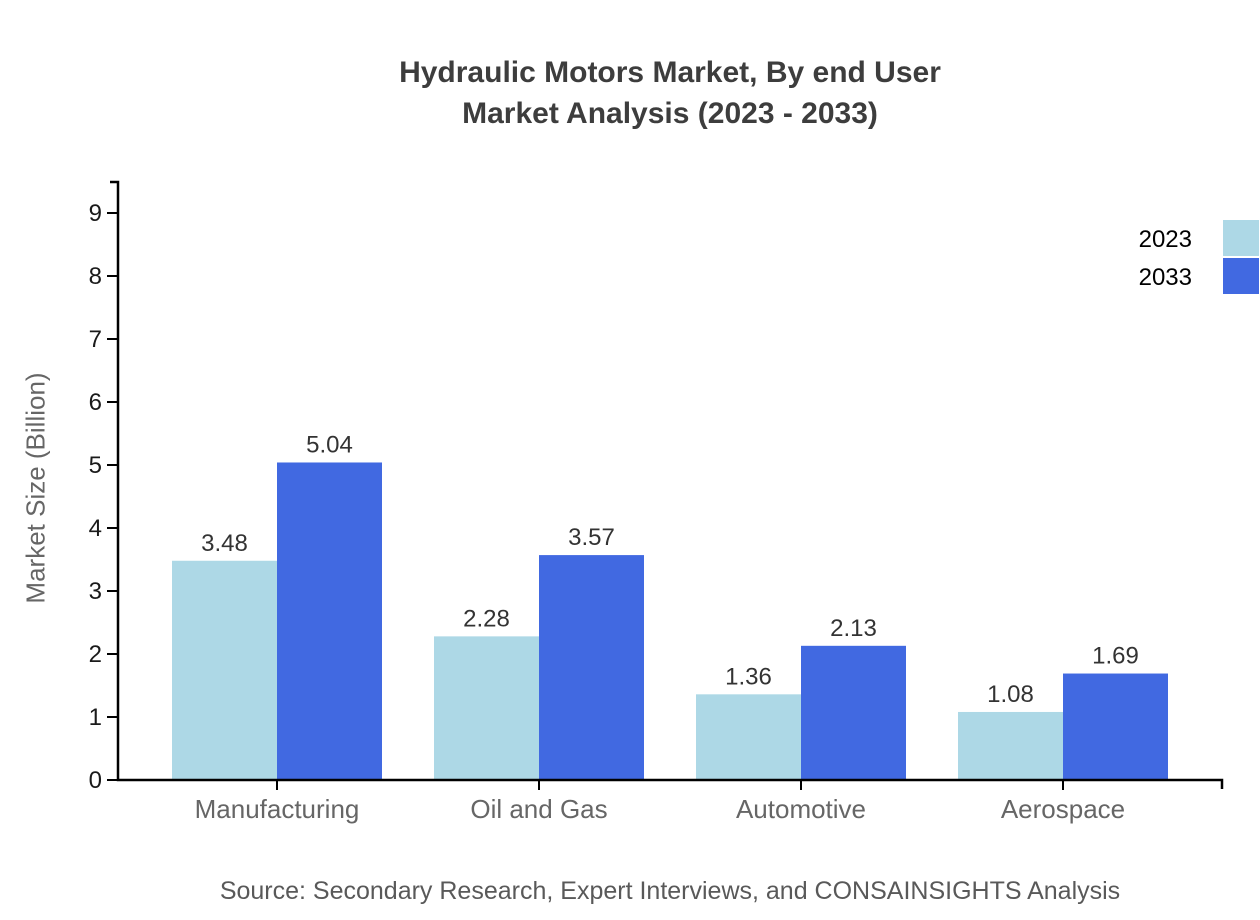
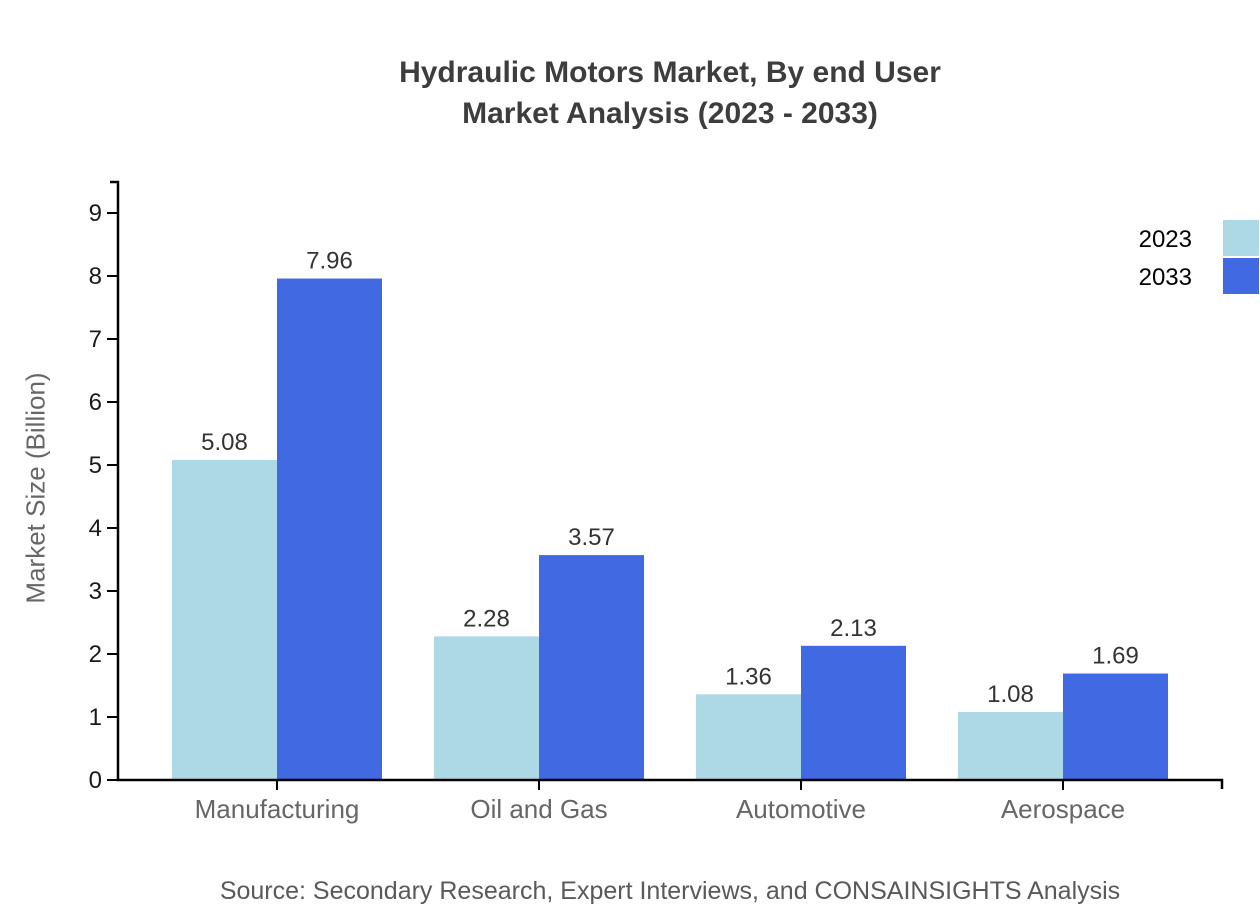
2023/Manufacturing: 3.48 -> 5.08
2033/Manufacturing: 5.04 -> 7.96
